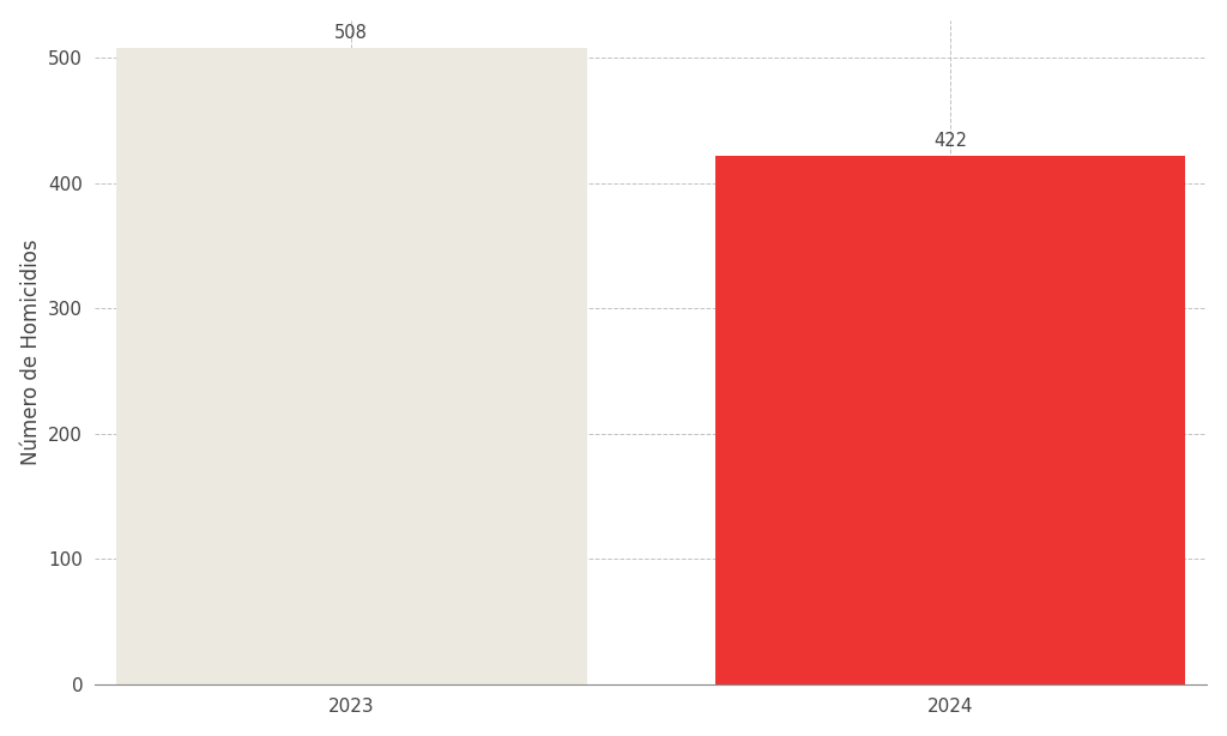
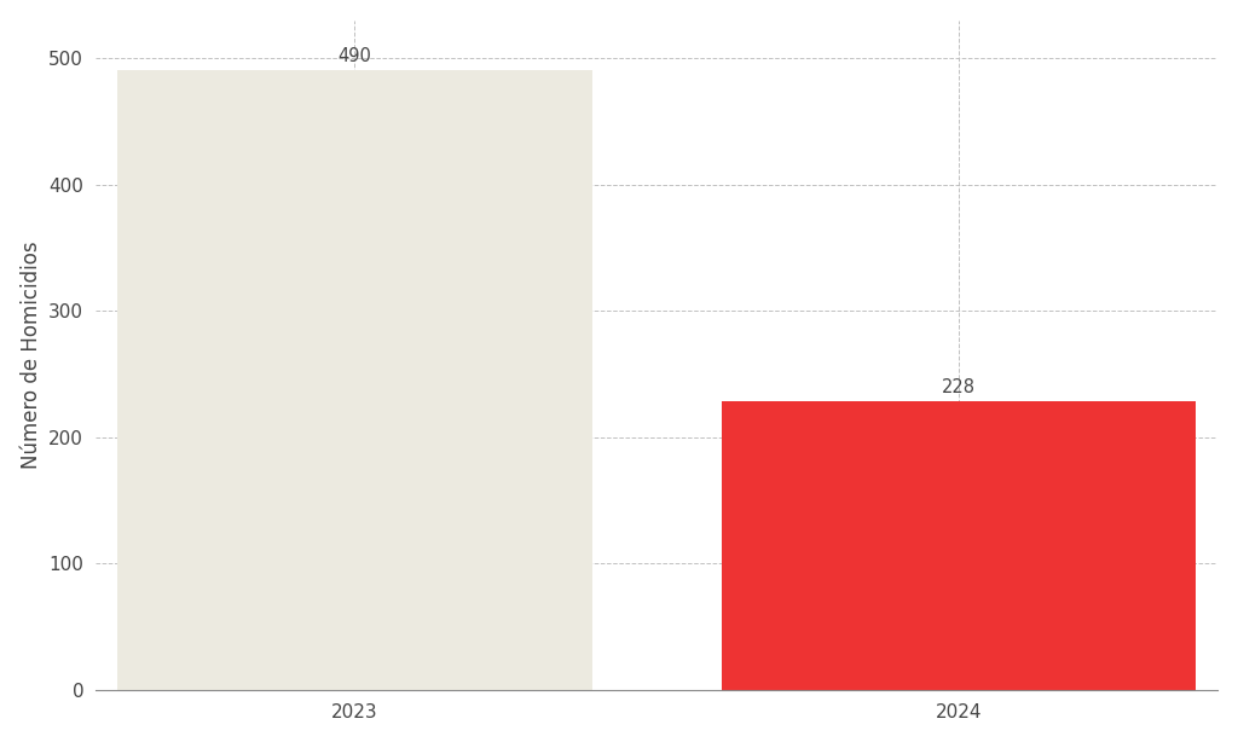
2023: 508 -> 490
2024: 422 -> 228
